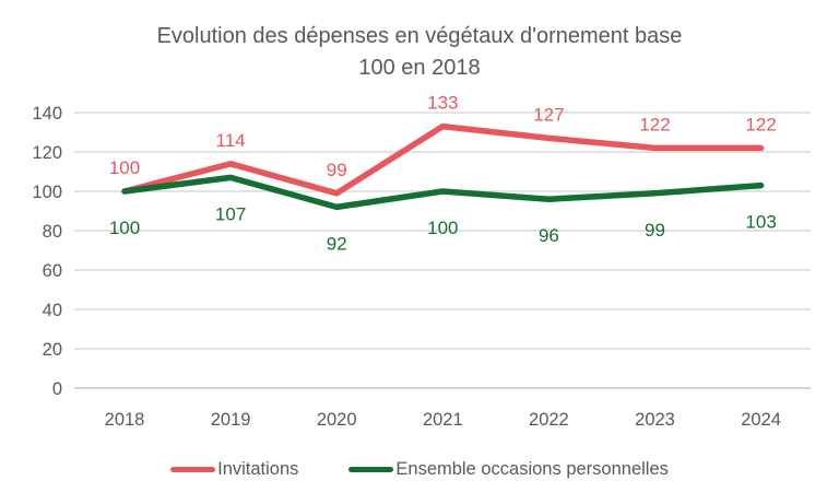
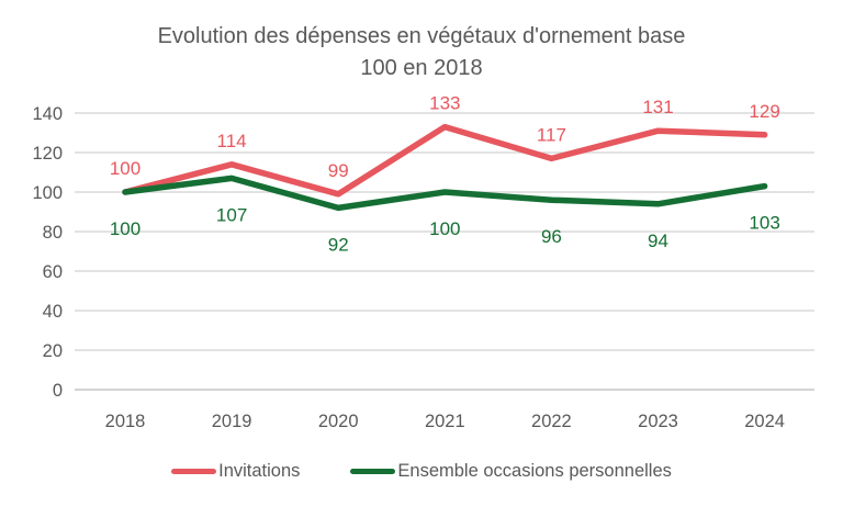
Invitations/2022: 127 -> 117
Invitations/2023: 122 -> 131
Ensemble occasions personnelles/2023: 99 -> 94
Invitations/2024: 122 -> 129
